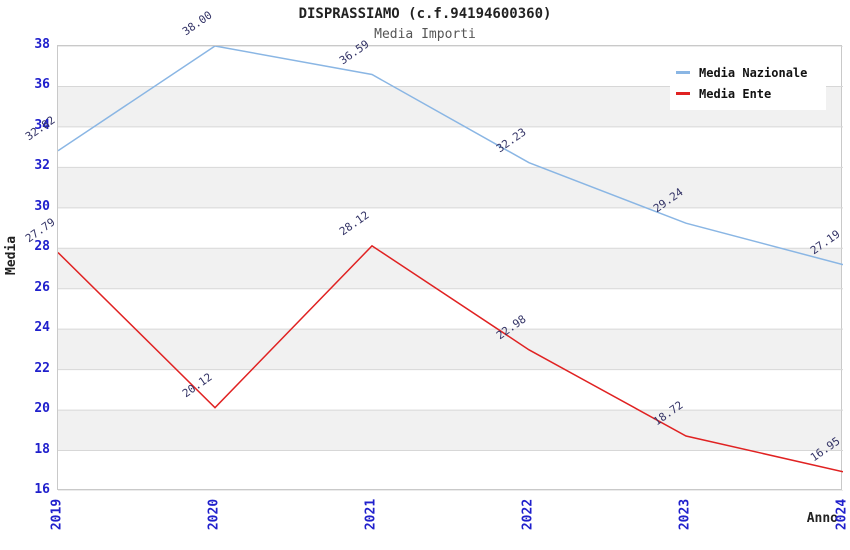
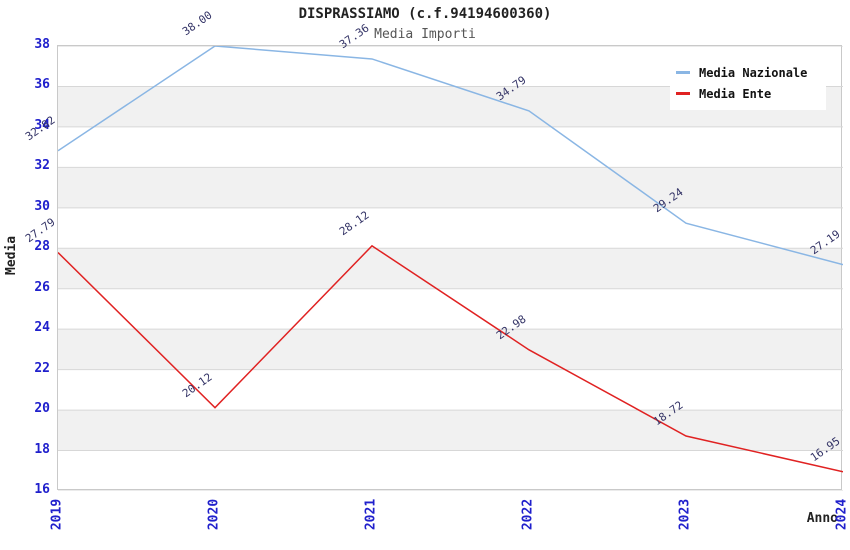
Media Nazionale/2021: 36.59 -> 37.36
Media Nazionale/2022: 32.23 -> 34.79
